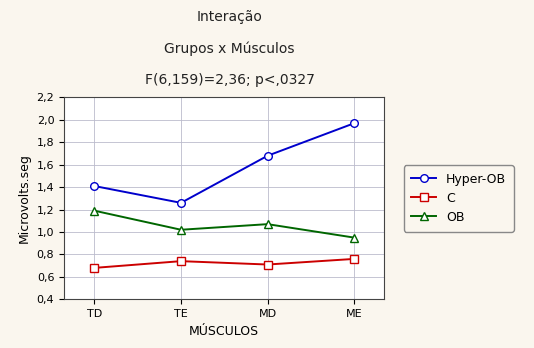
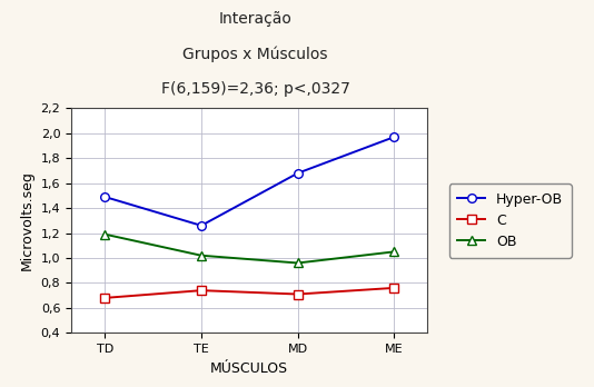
Hyper-OB/TD: 1,41 -> 1,49
OB/MD: 1,07 -> 0,96
OB/ME: 0,95 -> 1,05
